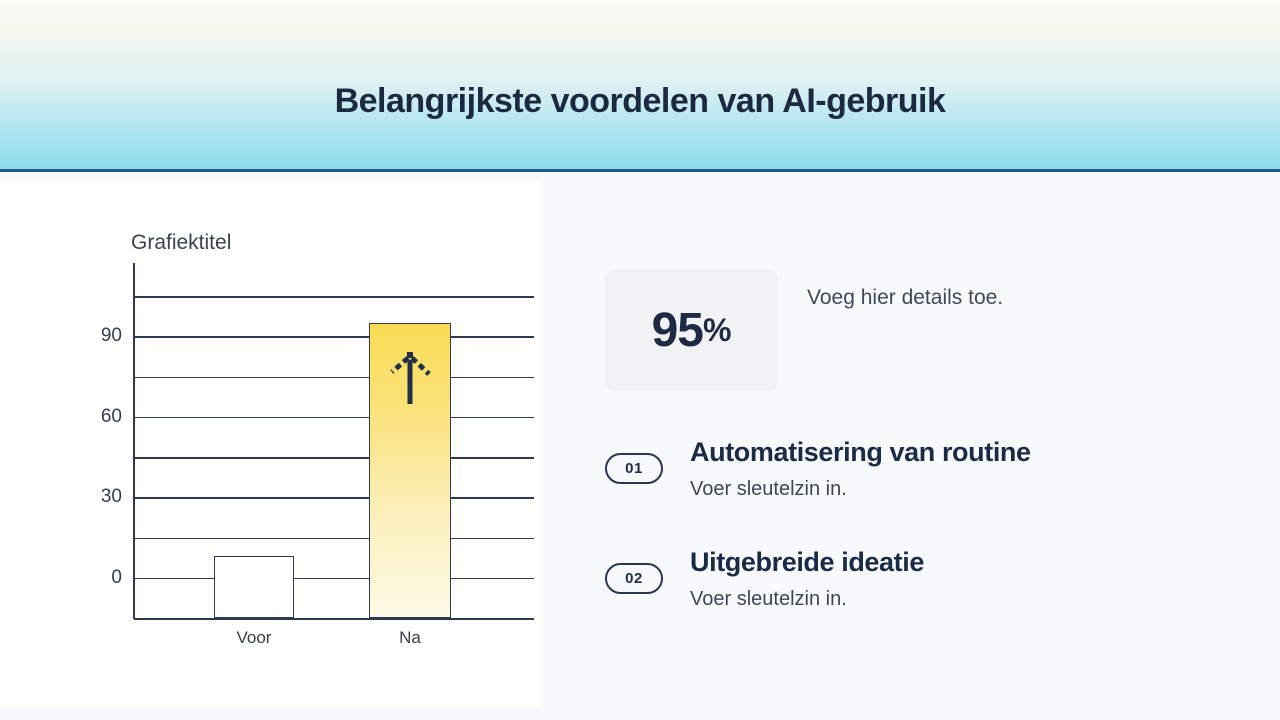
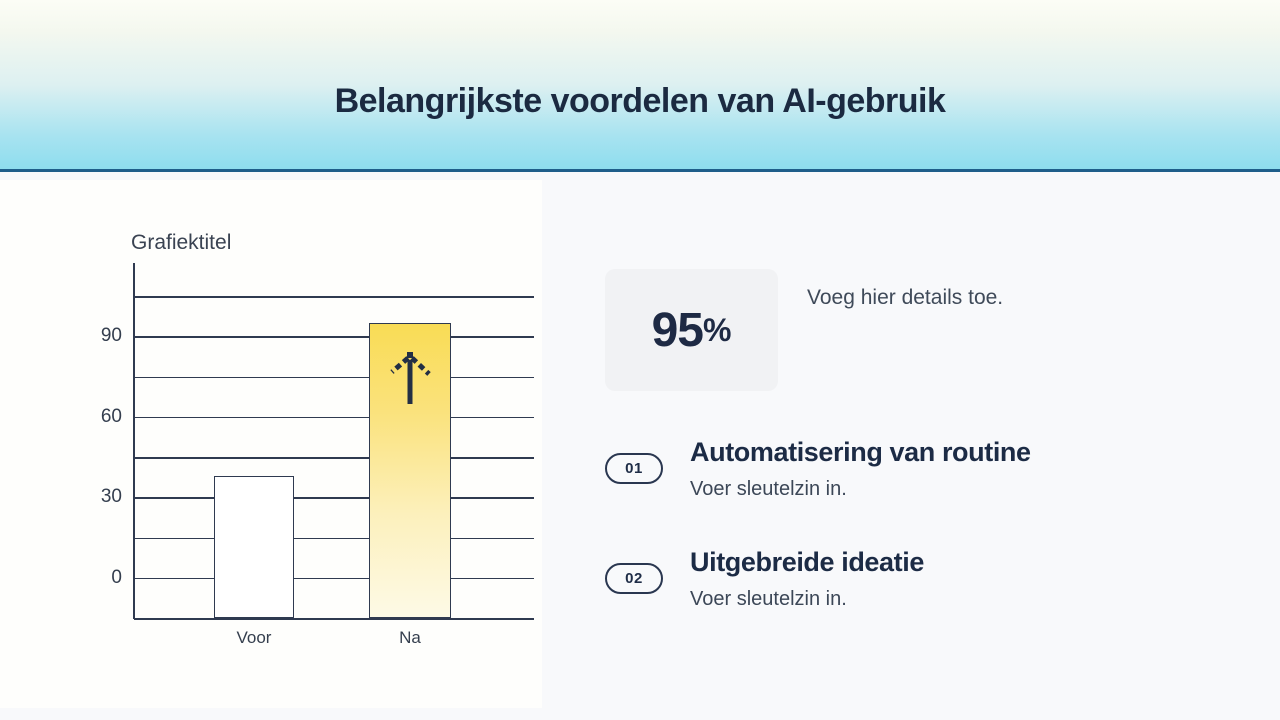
Voor: 8 -> 38
